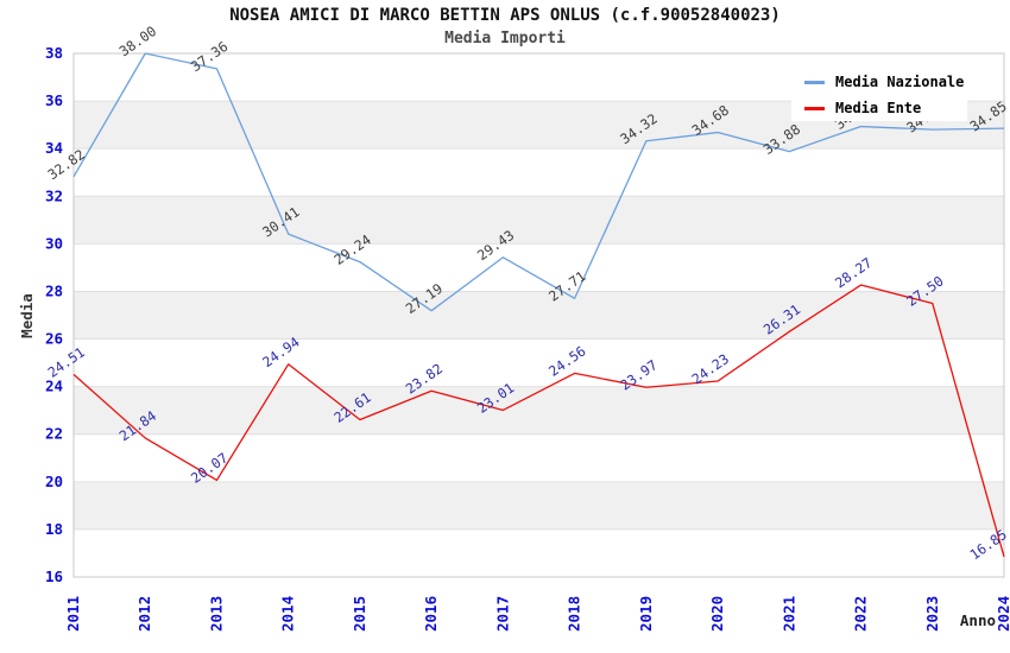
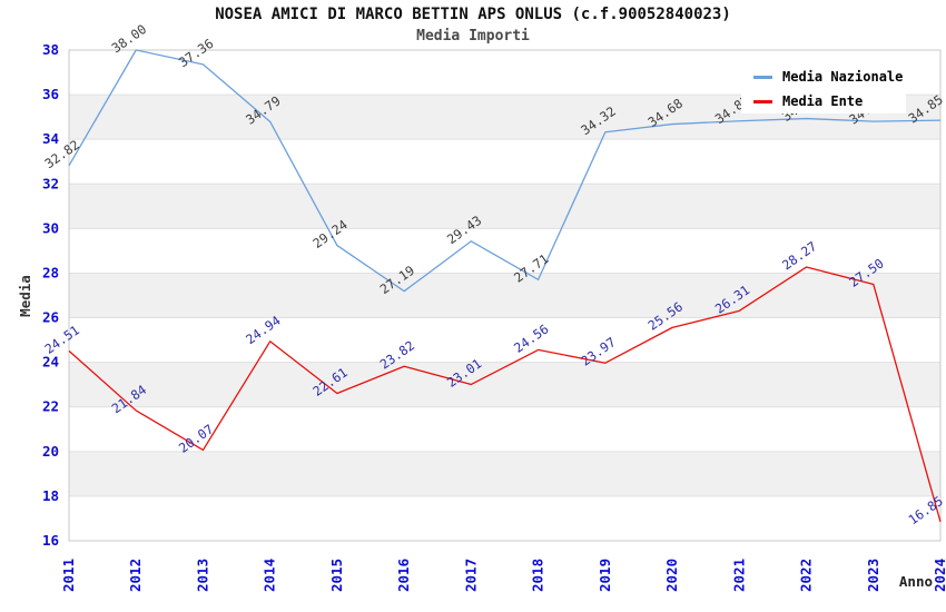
Media Nazionale/2014: 30.41 -> 34.79
Media Ente/2020: 24.23 -> 25.56
Media Nazionale/2021: 33.88 -> 34.82
